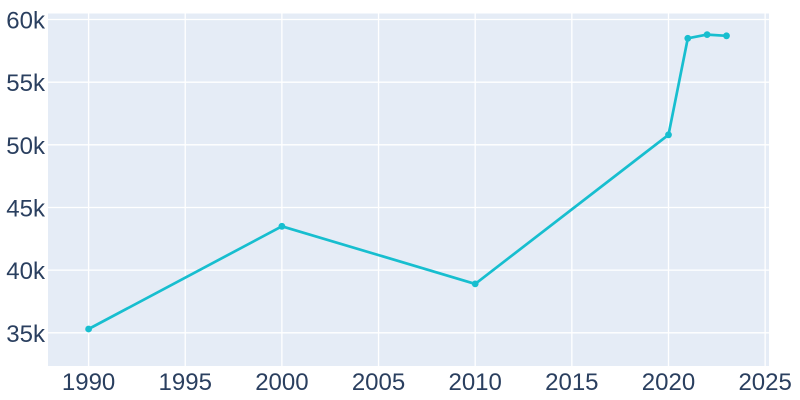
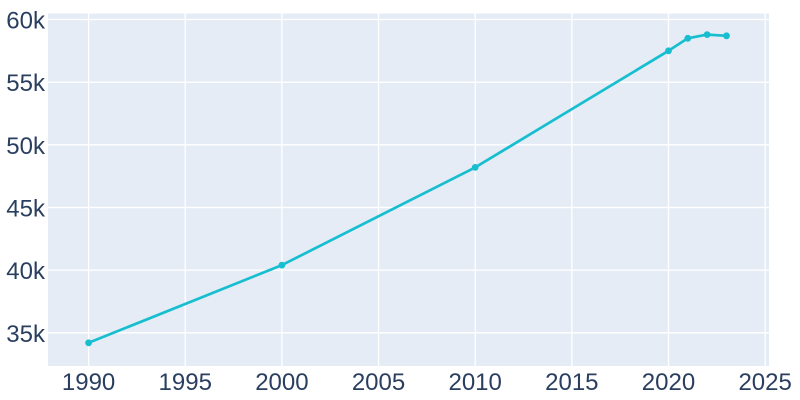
1990: 35.3k -> 34.2k
2000: 43.5k -> 40.4k
2010: 38.9k -> 48.2k
2020: 50.8k -> 57.5k
